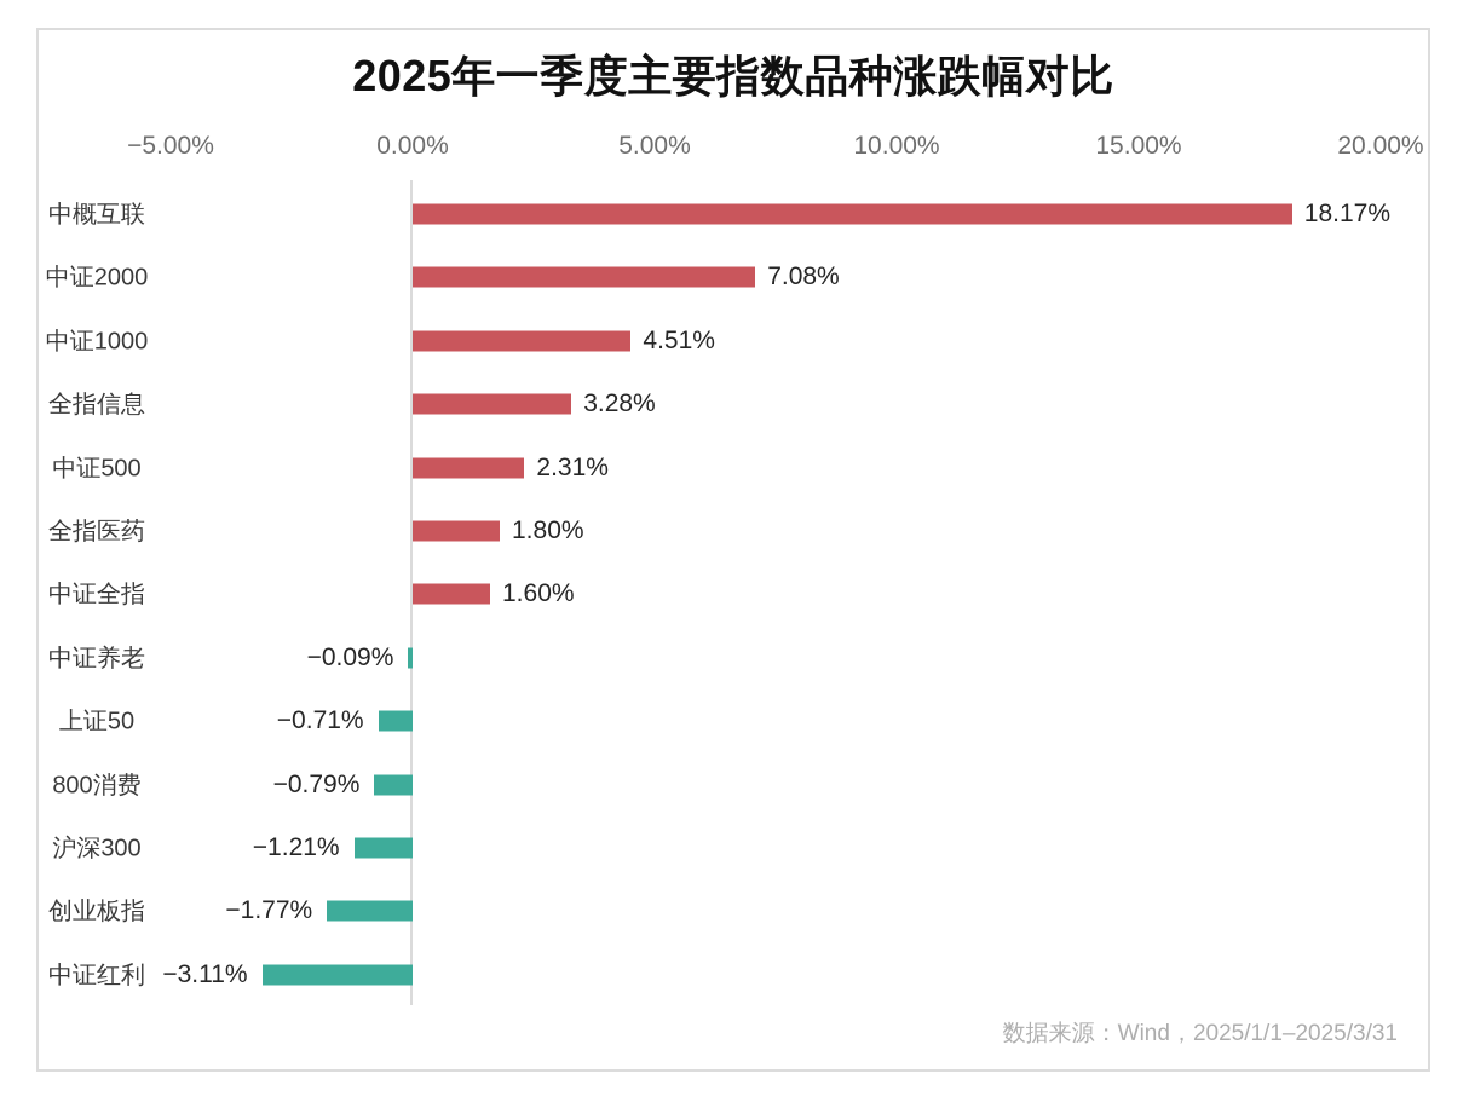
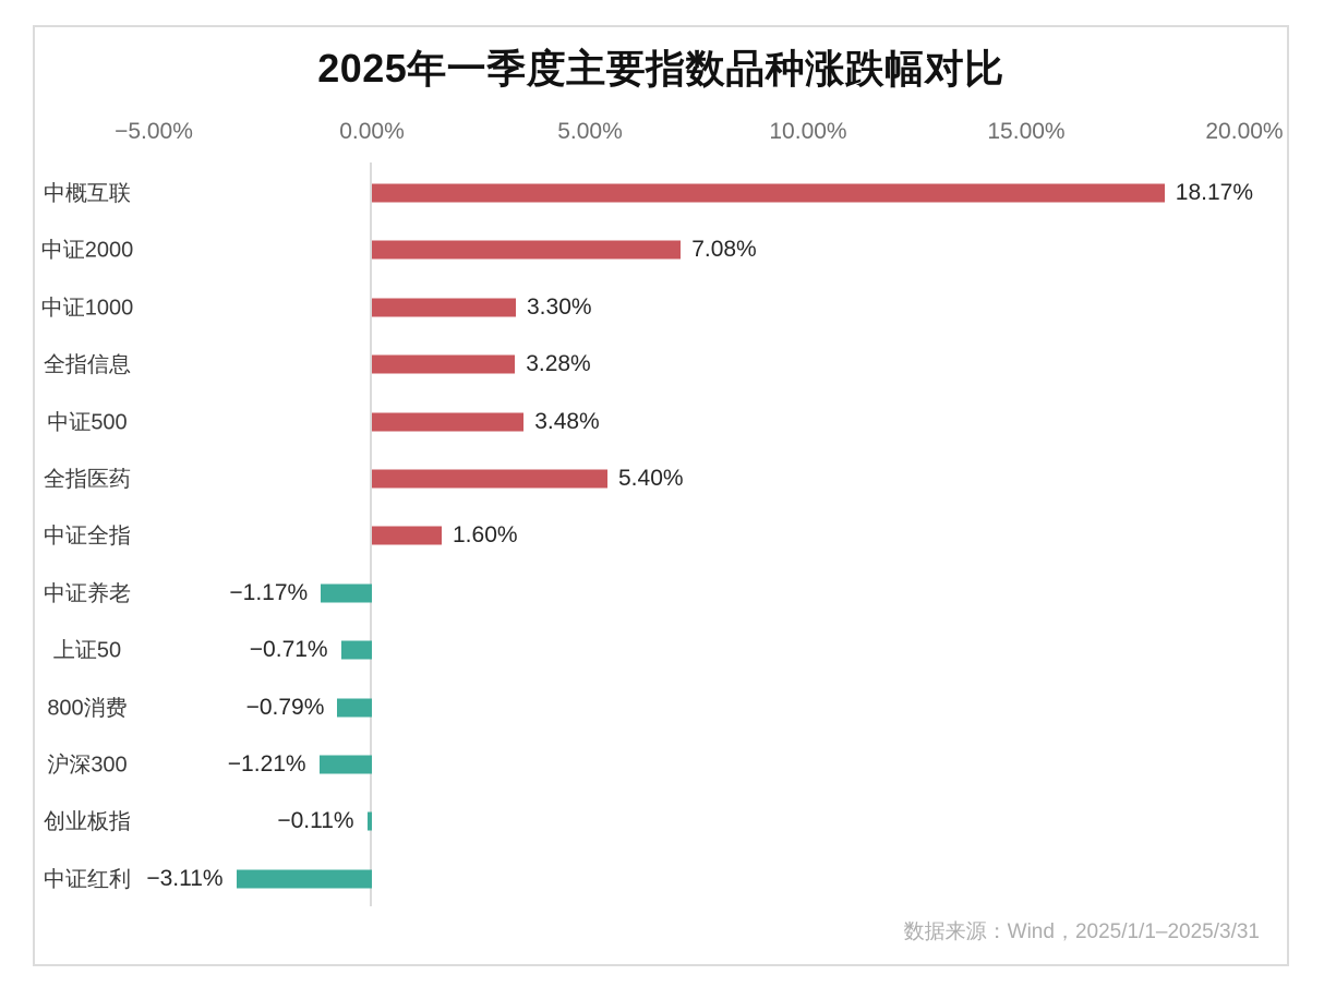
中证1000: 4.51% -> 3.30%
中证500: 2.31% -> 3.48%
全指医药: 1.80% -> 5.40%
中证养老: −0.09% -> −1.17%
创业板指: −1.77% -> −0.11%
